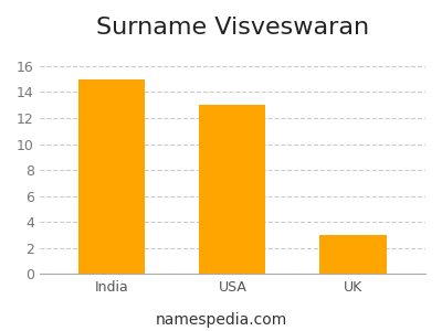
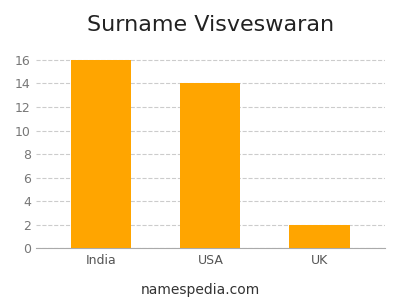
India: 15 -> 16
USA: 13 -> 14
UK: 3 -> 2
